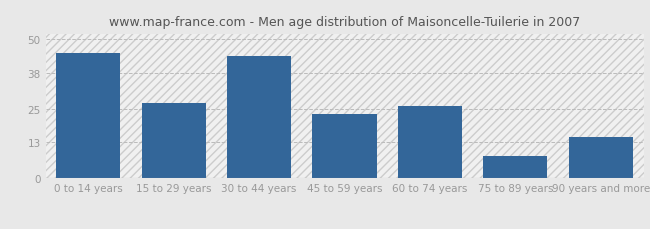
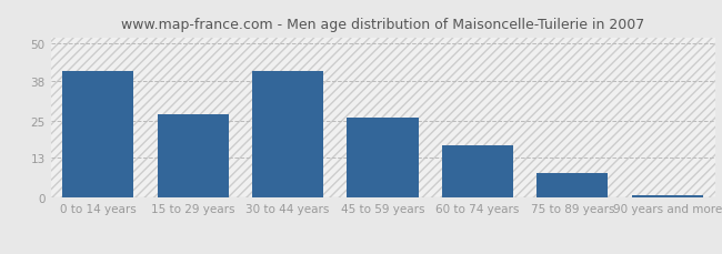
0 to 14 years: 45 -> 41
30 to 44 years: 44 -> 41
45 to 59 years: 23 -> 26
60 to 74 years: 26 -> 17
90 years and more: 15 -> 1
